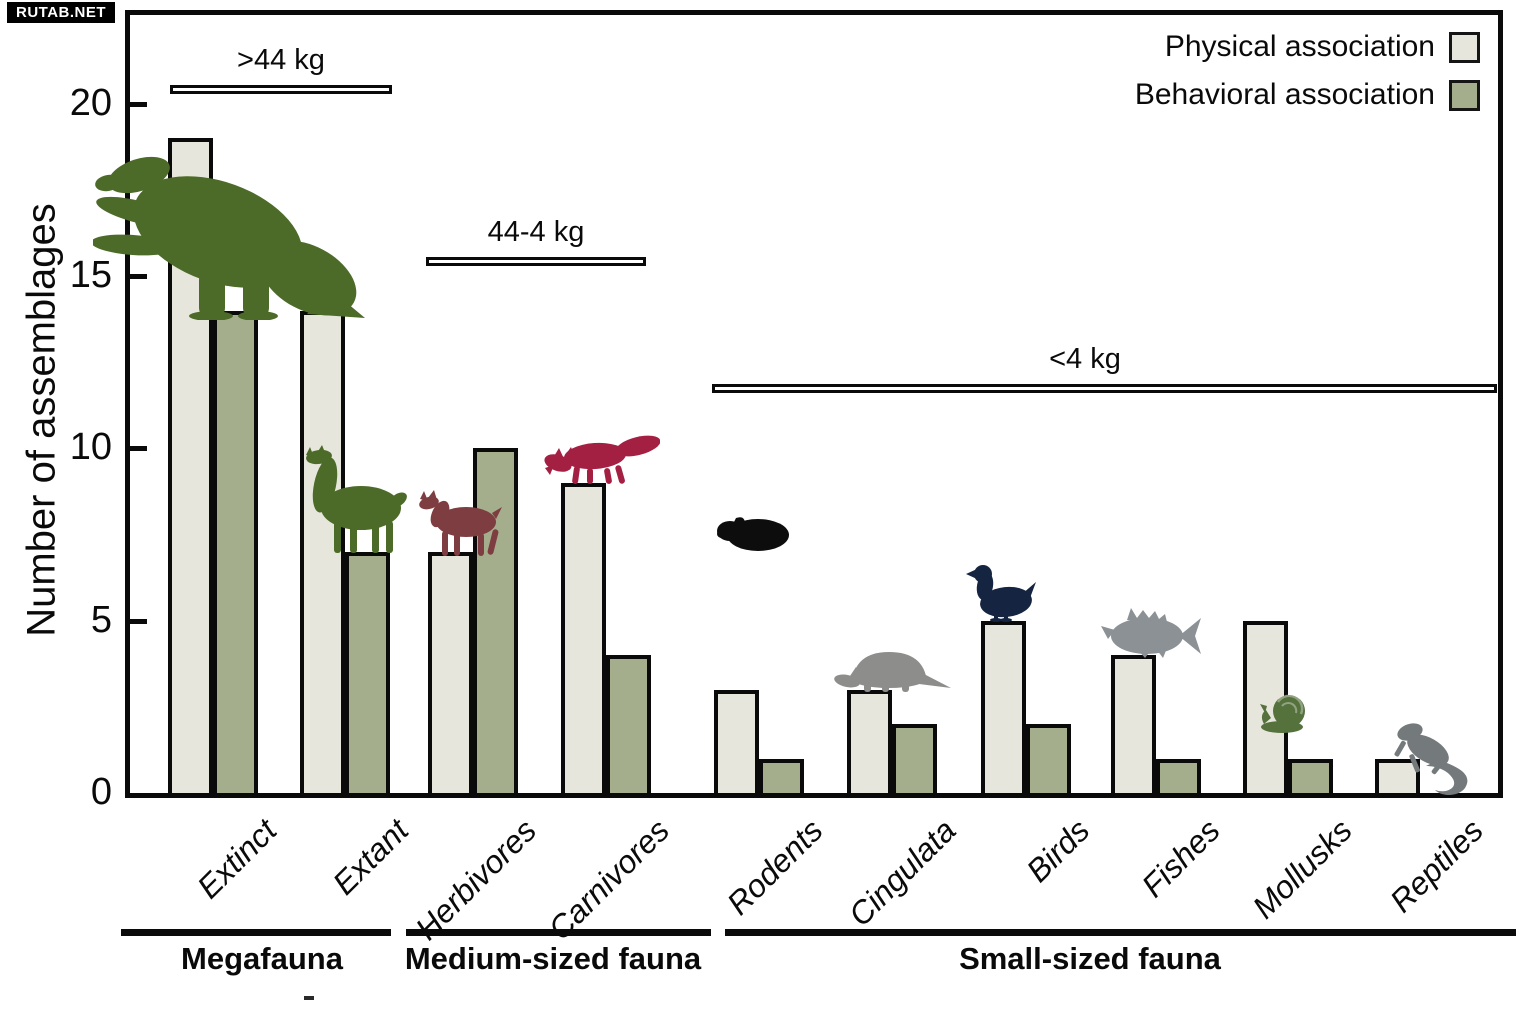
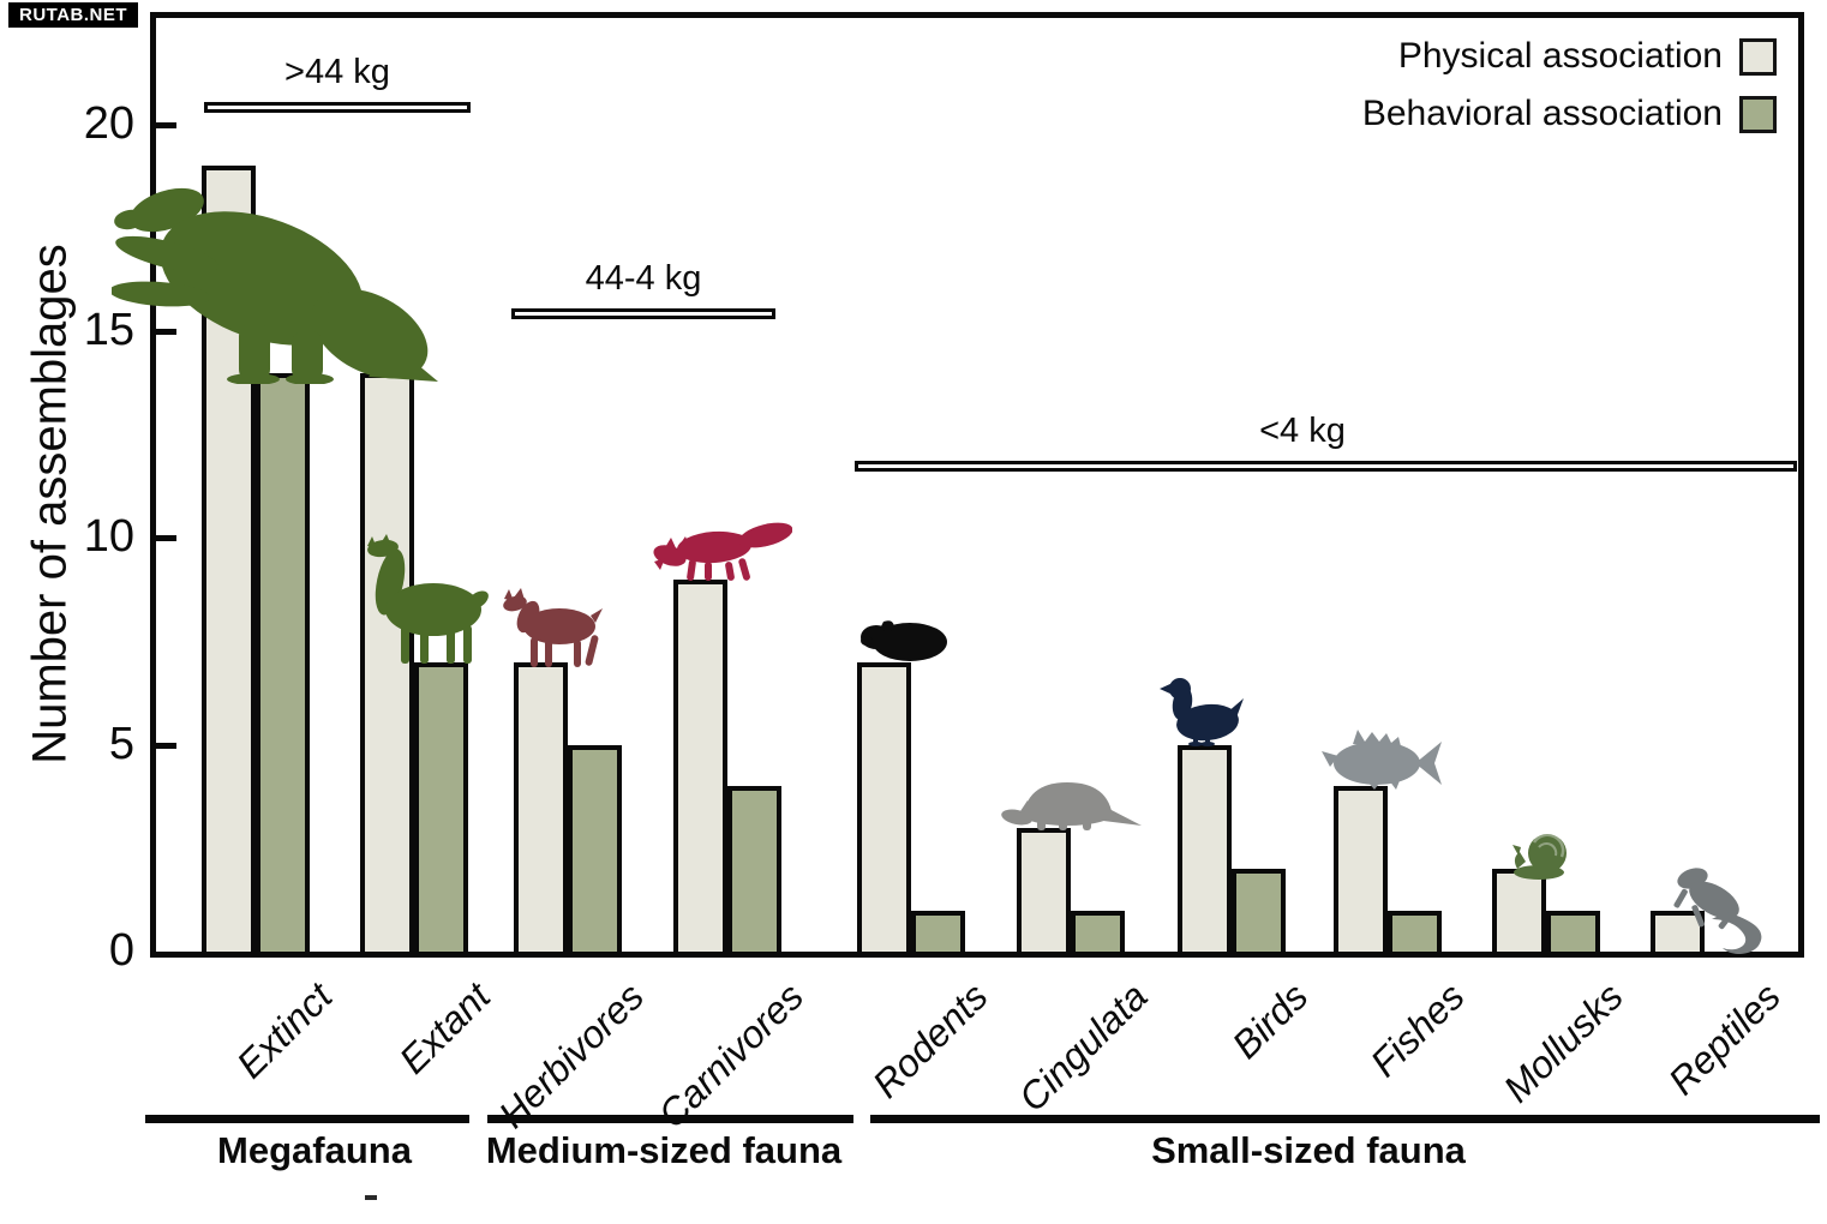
Behavioral association/Herbivores: 10 -> 5
Physical association/Rodents: 3 -> 7
Behavioral association/Cingulata: 2 -> 1
Physical association/Mollusks: 5 -> 2
